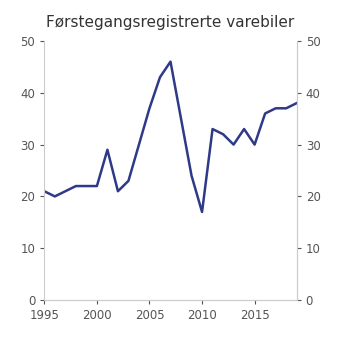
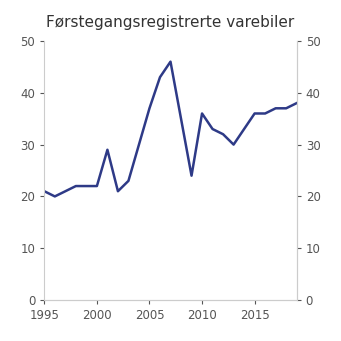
2010: 17 -> 36
2015: 30 -> 36
